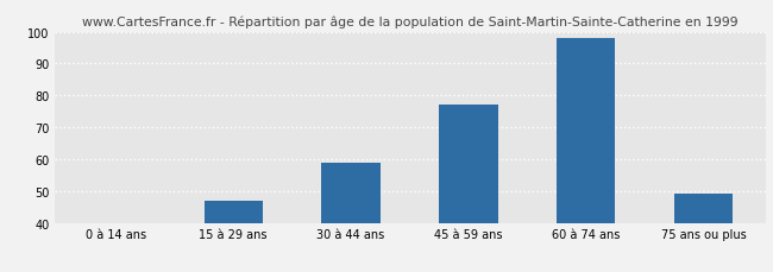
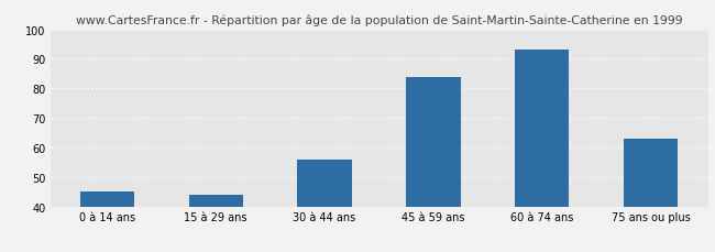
0 à 14 ans: 40 -> 45
15 à 29 ans: 47 -> 44
30 à 44 ans: 59 -> 56
45 à 59 ans: 77 -> 84
60 à 74 ans: 98 -> 93
75 ans ou plus: 49 -> 63
